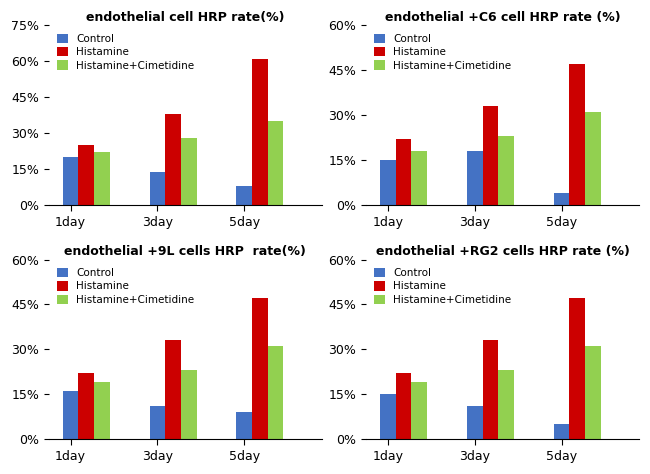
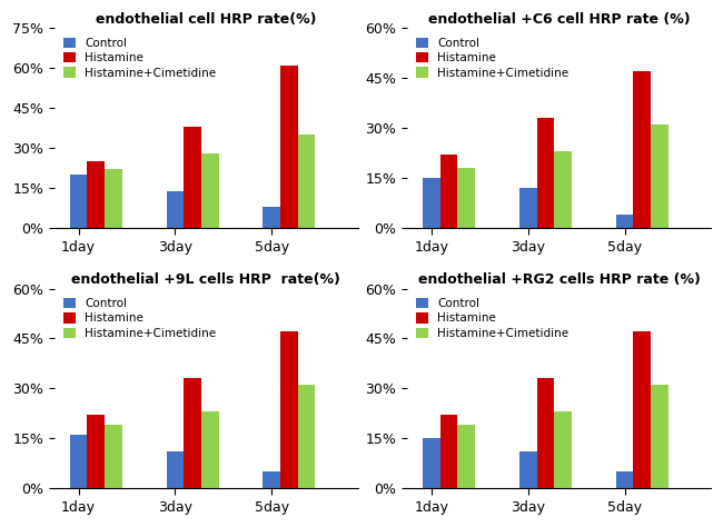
endothelial +C6 cell HRP rate (%)/Control/3day: 18% -> 12%
endothelial +9L cells HRP rate(%)/Control/5day: 9% -> 5%
